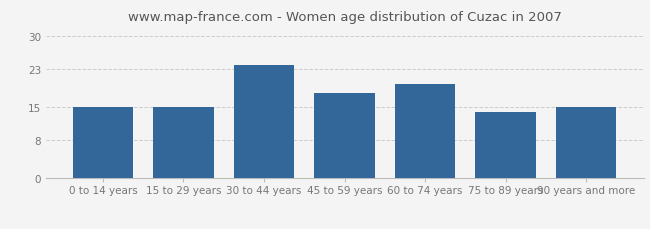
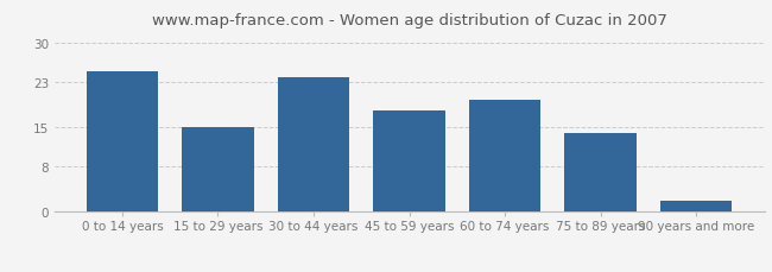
0 to 14 years: 15 -> 25
90 years and more: 15 -> 2
